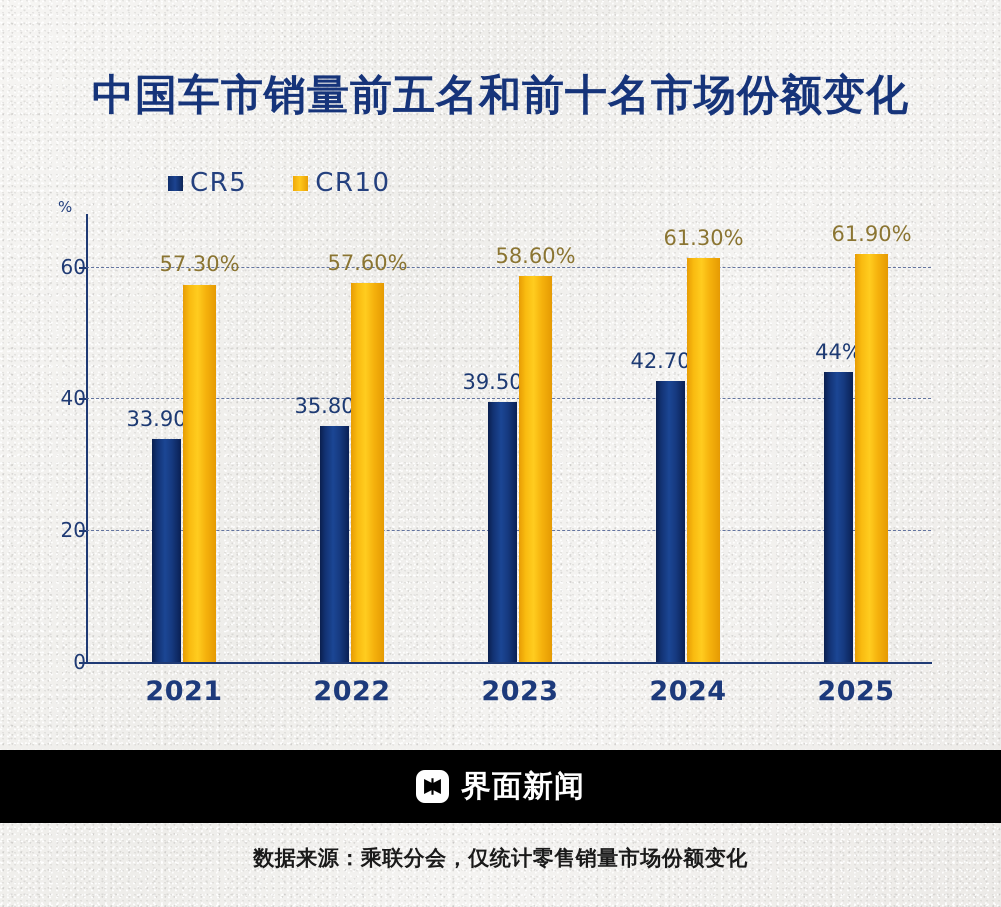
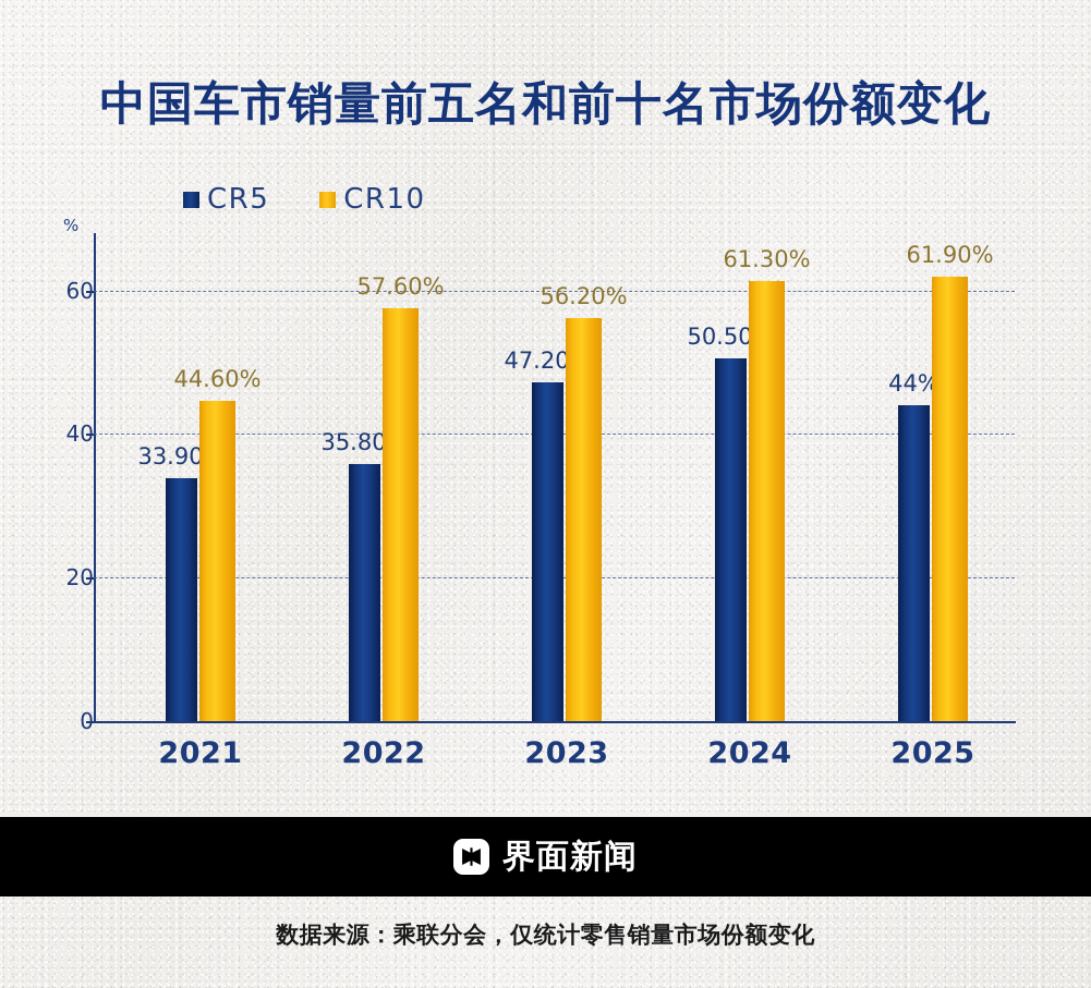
CR10/2021: 57.30% -> 44.60%
CR5/2023: 39.50% -> 47.20%
CR10/2023: 58.60% -> 56.20%
CR5/2024: 42.70% -> 50.50%
